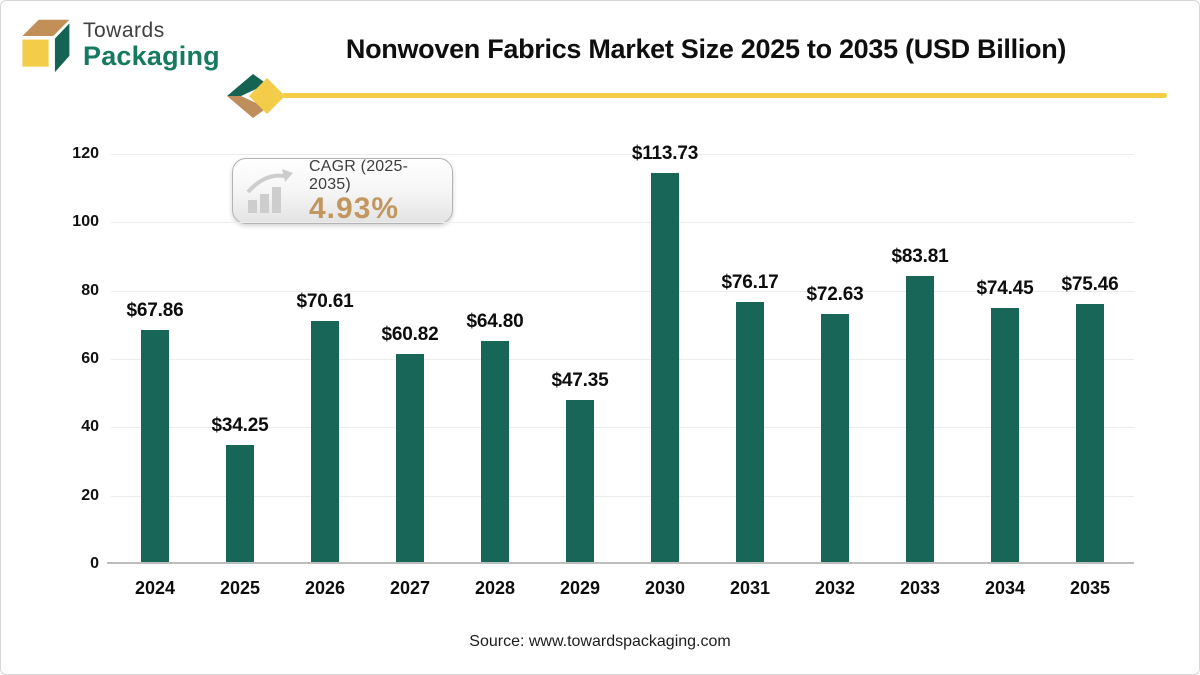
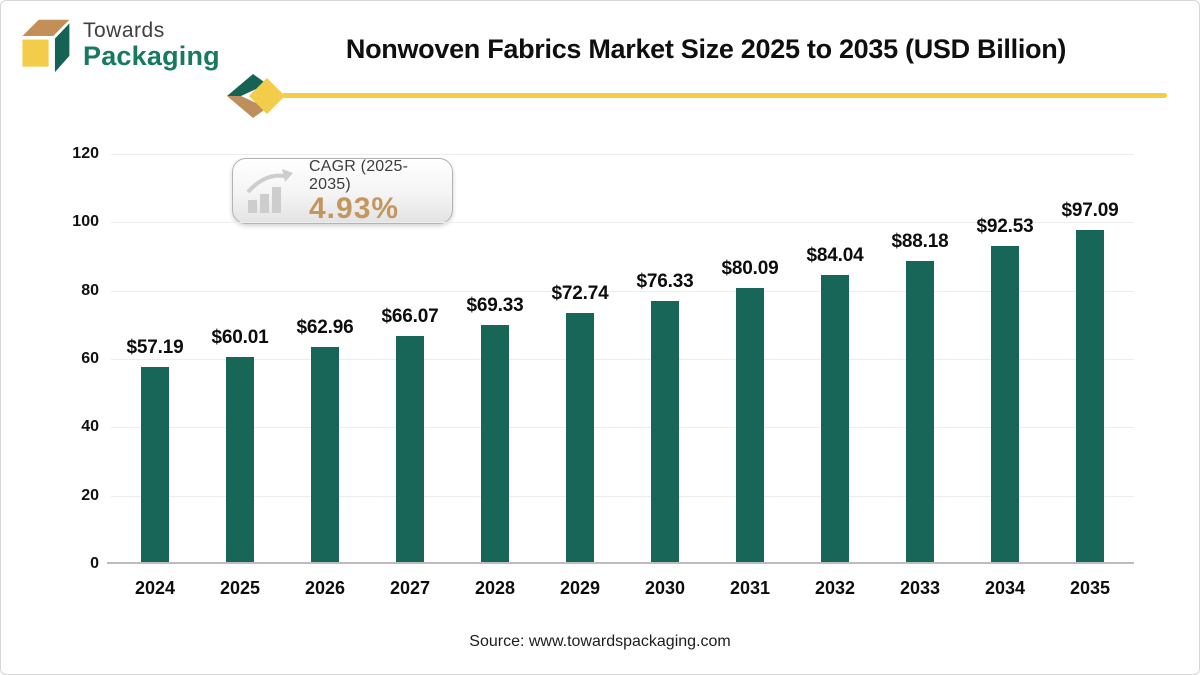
2024: $67.86 -> $57.19
2025: $34.25 -> $60.01
2026: $70.61 -> $62.96
2027: $60.82 -> $66.07
2028: $64.80 -> $69.33
2029: $47.35 -> $72.74
2030: $113.73 -> $76.33
2031: $76.17 -> $80.09
2032: $72.63 -> $84.04
2033: $83.81 -> $88.18
2034: $74.45 -> $92.53
2035: $75.46 -> $97.09
